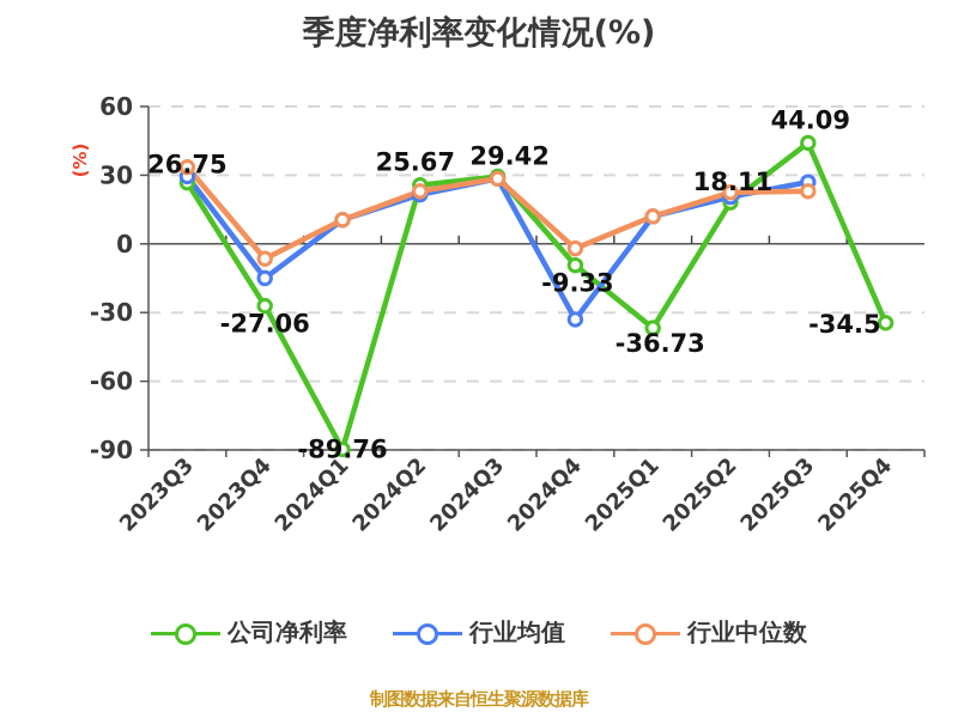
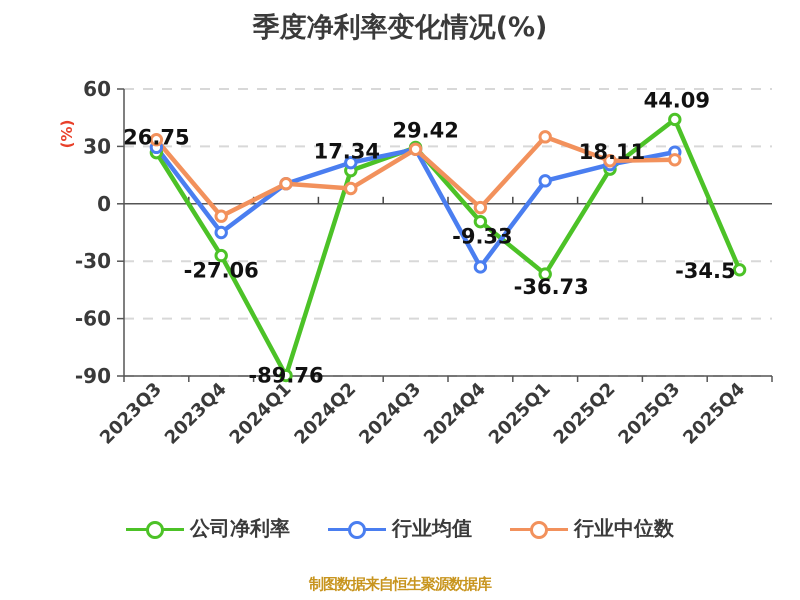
公司净利率/2024Q2: 25.67 -> 17.34
行业中位数/2024Q2: 23 -> 8
行业中位数/2025Q1: 12 -> 35
